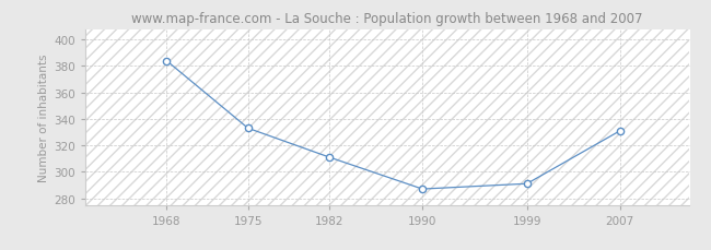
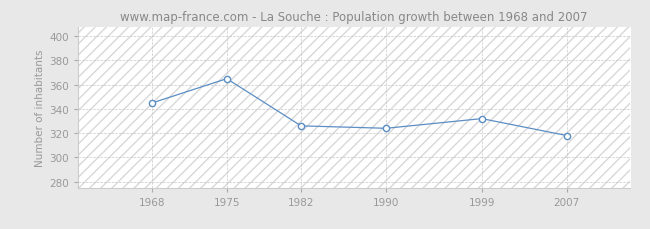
1968: 384 -> 345
1975: 333 -> 365
1982: 311 -> 326
1990: 287 -> 324
1999: 291 -> 332
2007: 331 -> 318
